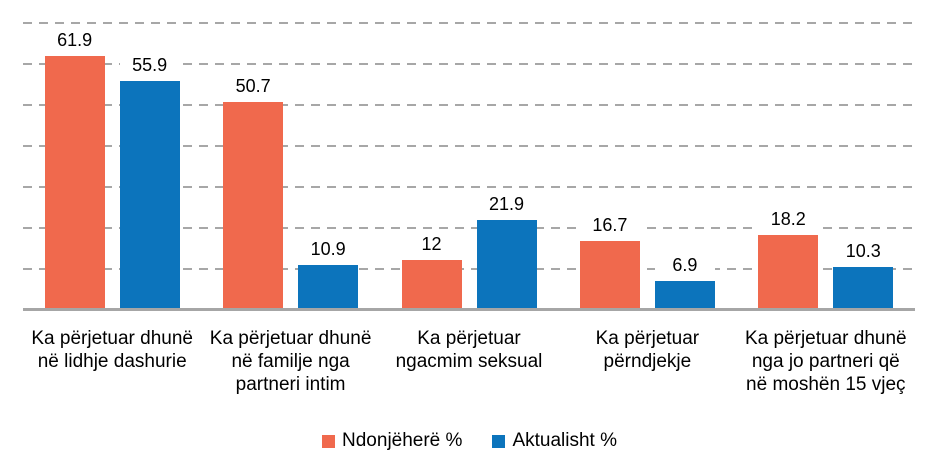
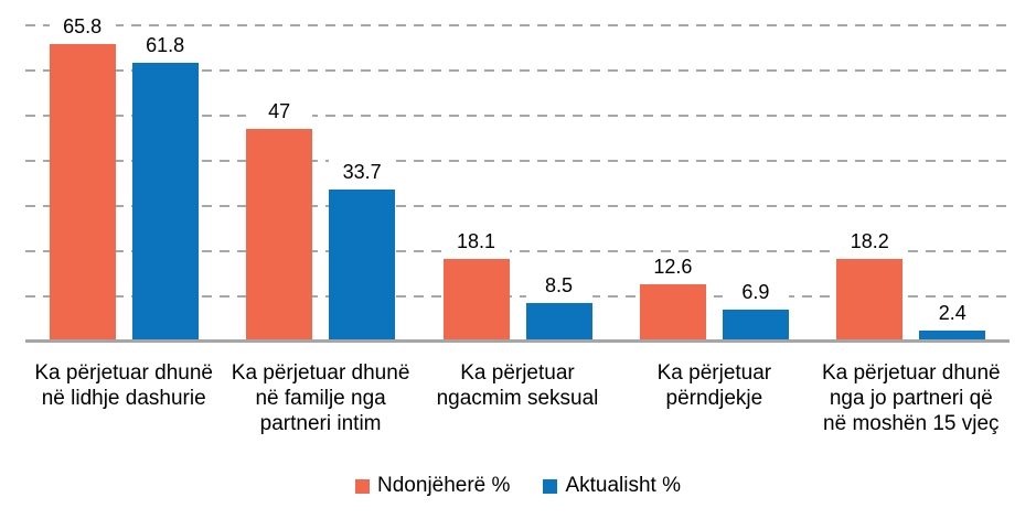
Ndonjëherë %/Ka përjetuar dhunë në lidhje dashurie: 61.9 -> 65.8
Aktualisht %/Ka përjetuar dhunë në lidhje dashurie: 55.9 -> 61.8
Ndonjëherë %/Ka përjetuar dhunë në familje nga partneri intim: 50.7 -> 47
Aktualisht %/Ka përjetuar dhunë në familje nga partneri intim: 10.9 -> 33.7
Ndonjëherë %/Ka përjetuar ngacmim seksual: 12 -> 18.1
Aktualisht %/Ka përjetuar ngacmim seksual: 21.9 -> 8.5
Ndonjëherë %/Ka përjetuar përndjekje: 16.7 -> 12.6
Aktualisht %/Ka përjetuar dhunë nga jo partneri që në moshën 15 vjeç: 10.3 -> 2.4
